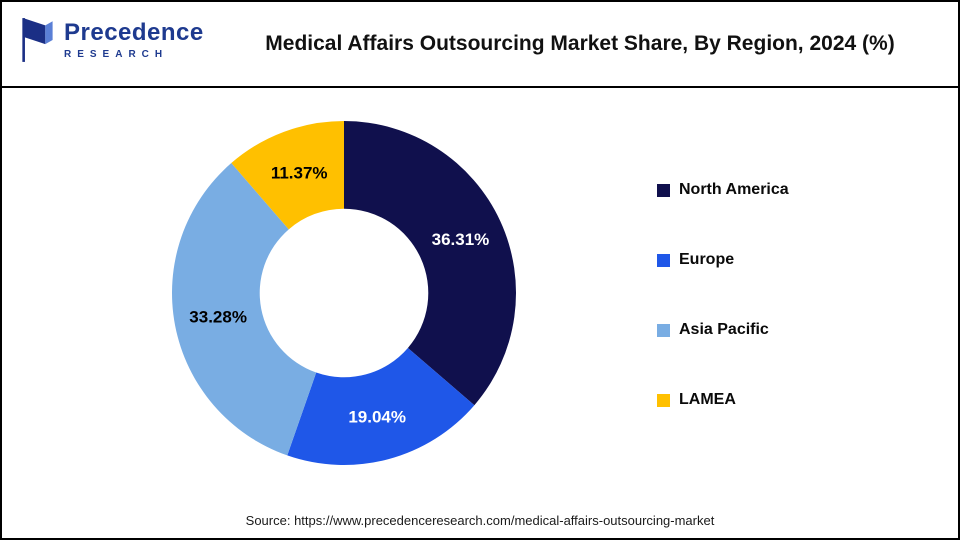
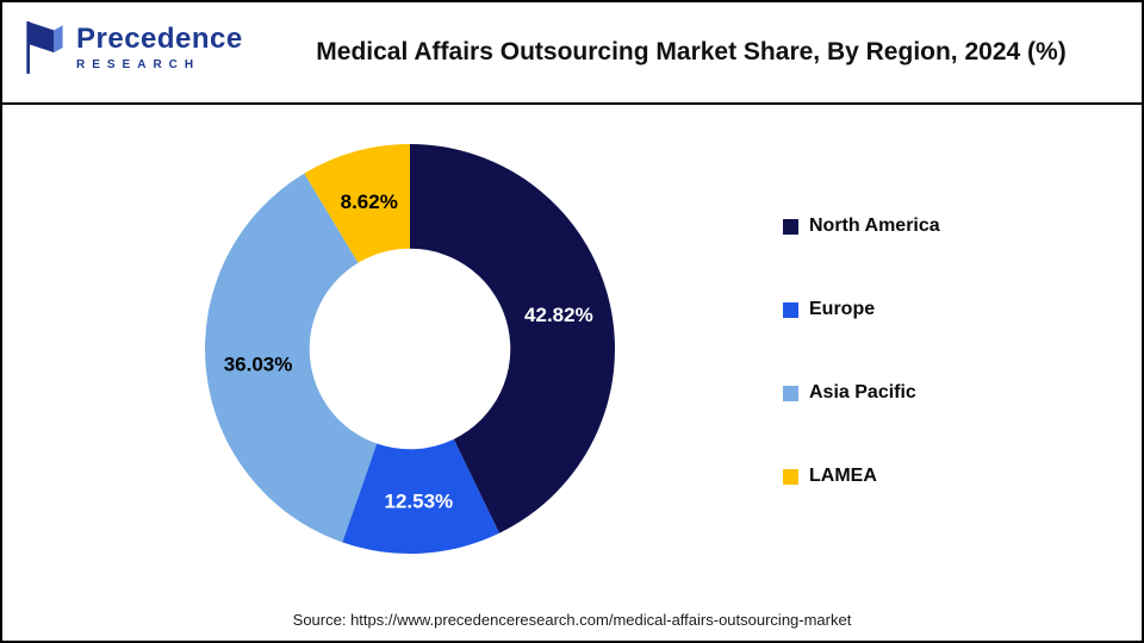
North America: 36.31% -> 42.82%
Europe: 19.04% -> 12.53%
Asia Pacific: 33.28% -> 36.03%
LAMEA: 11.37% -> 8.62%
